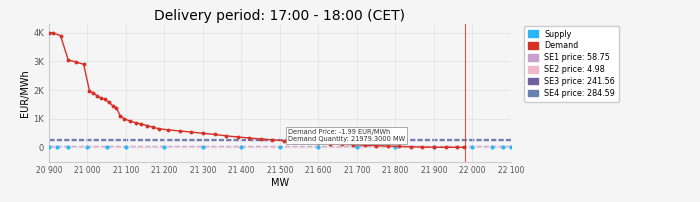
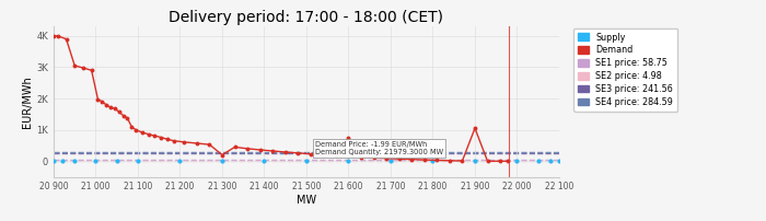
Demand/21 300: 0.49K -> 0.20K
Demand/21 600: 0.15K -> 0.75K
Demand/21 900: 0.00K -> 1.05K
